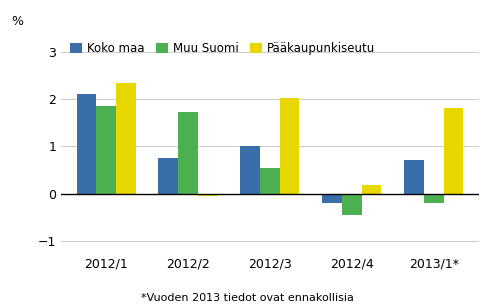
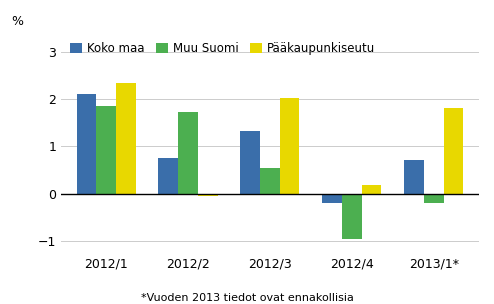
Koko maa/2012/3: 1.00 -> 1.32
Muu Suomi/2012/4: -0.45 -> -0.95
